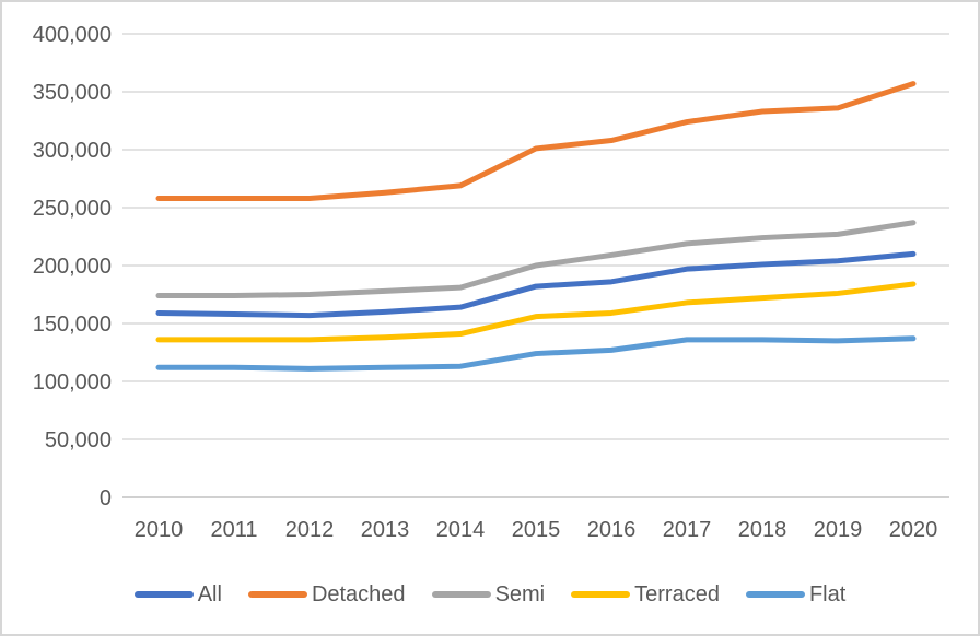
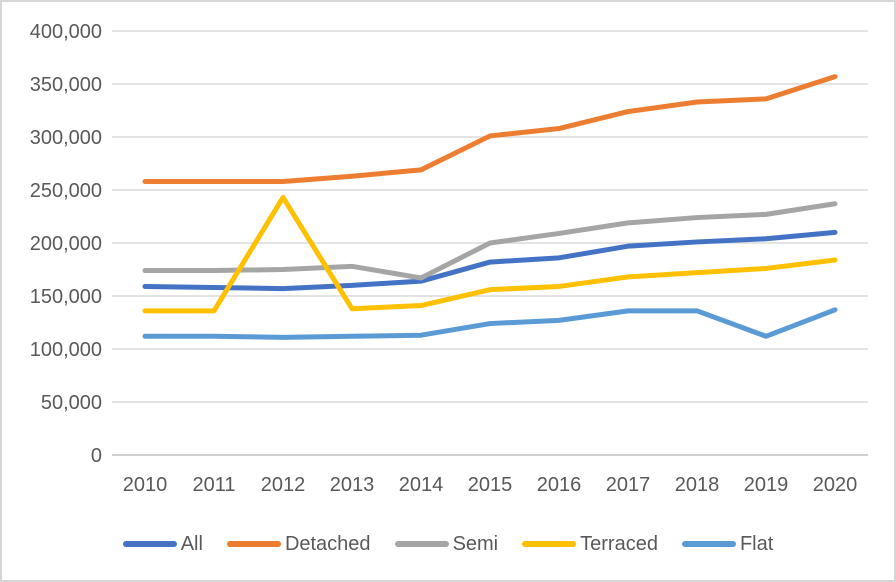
Terraced/2012: 136000 -> 243000
Semi/2014: 181000 -> 167000
Flat/2019: 135000 -> 112000
